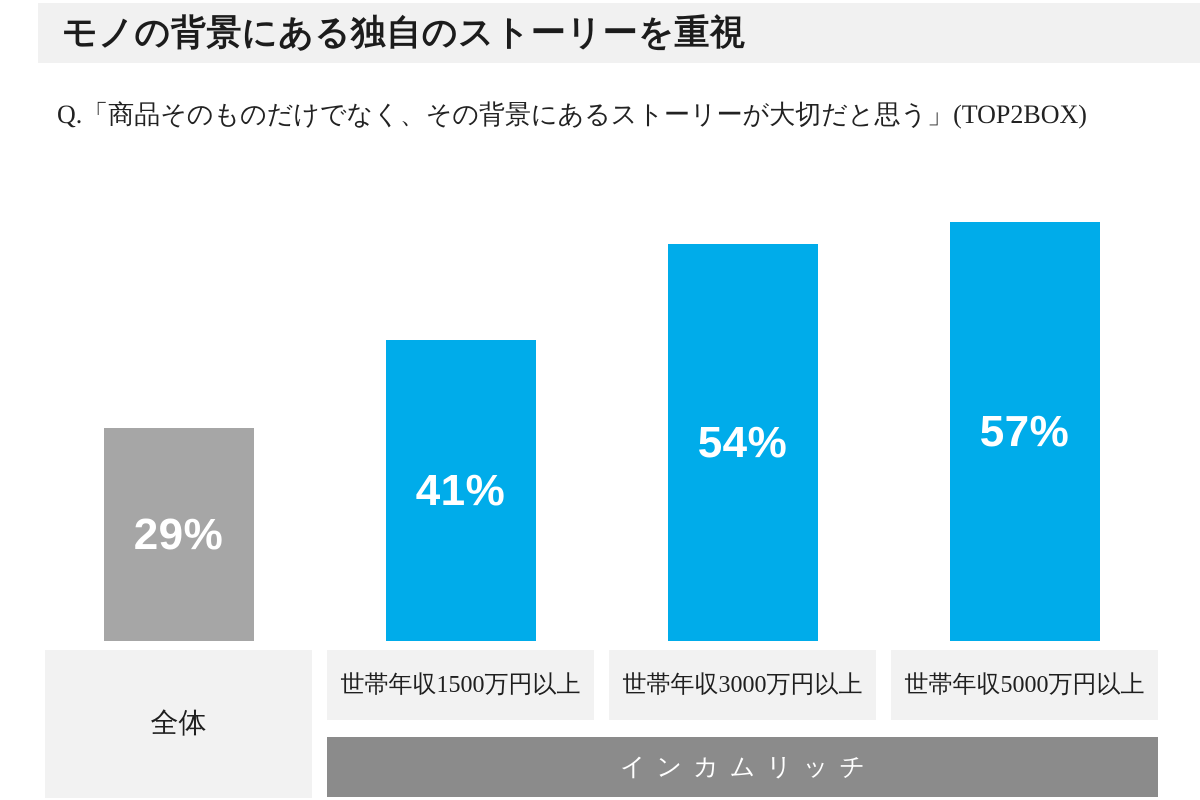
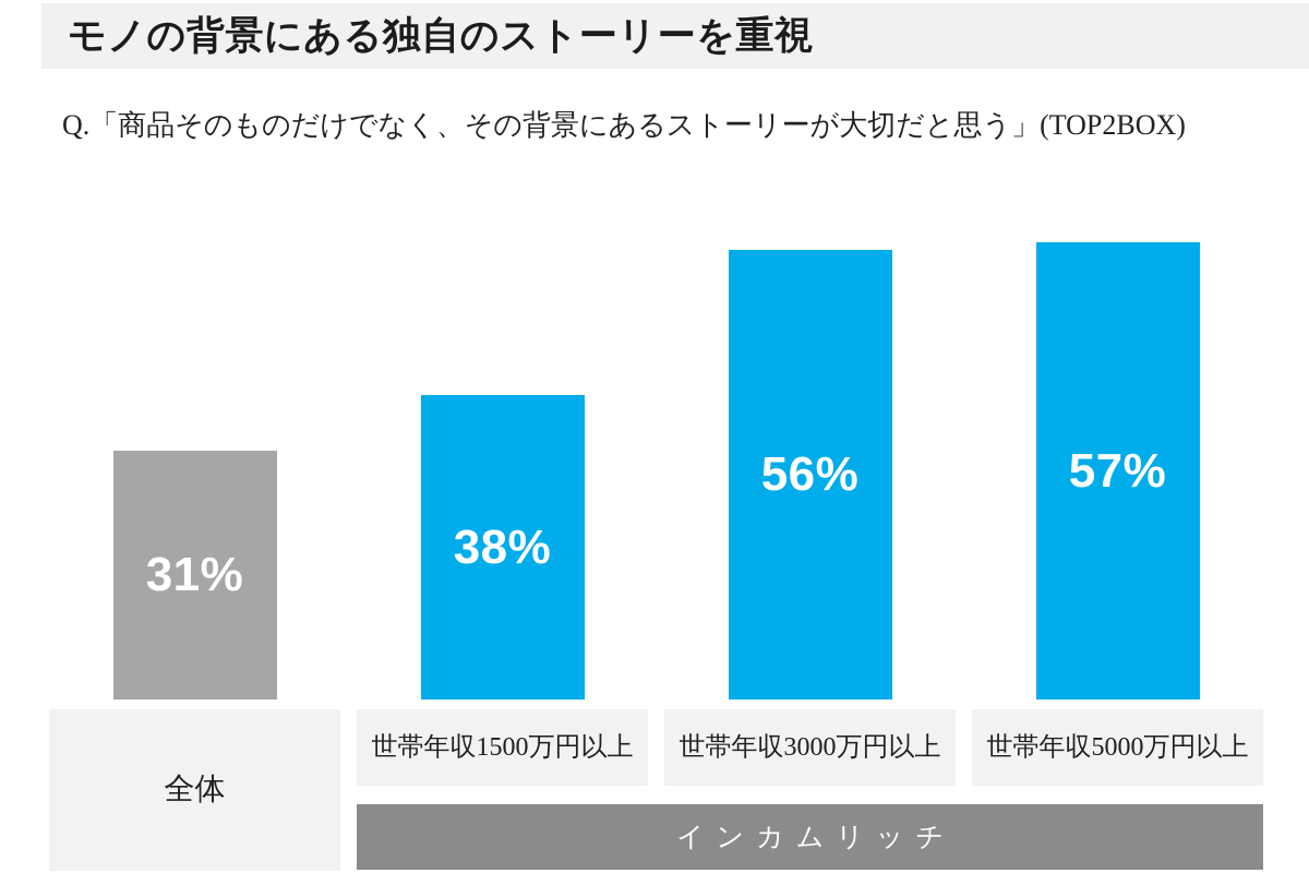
全体: 29% -> 31%
世帯年収1500万円以上: 41% -> 38%
世帯年収3000万円以上: 54% -> 56%
